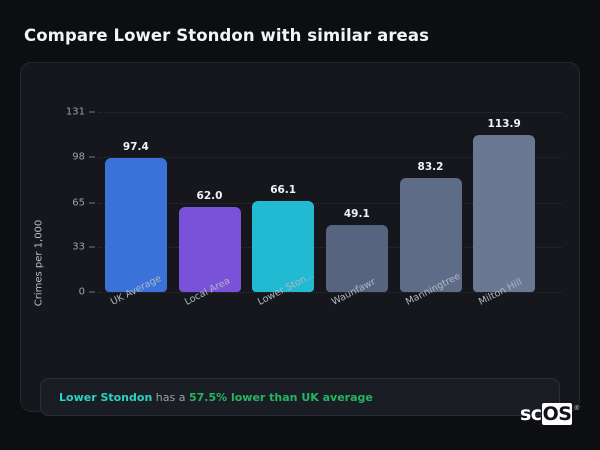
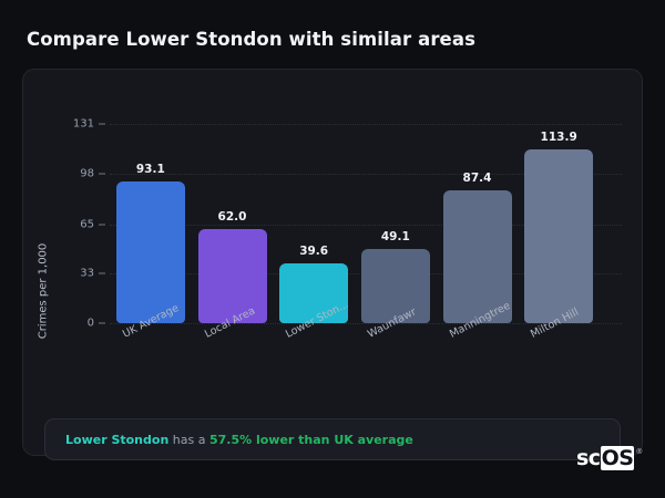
UK Average: 97.4 -> 93.1
Lower Ston...: 66.1 -> 39.6
Manningtree: 83.2 -> 87.4
